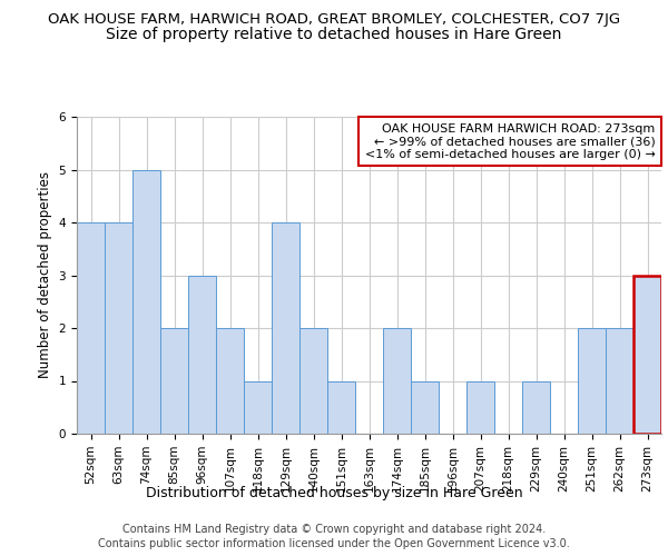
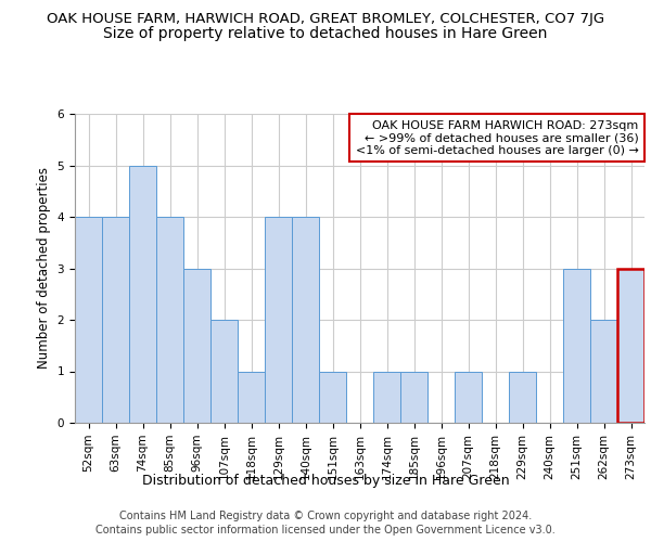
85sqm: 2 -> 4
140sqm: 2 -> 4
174sqm: 2 -> 1
251sqm: 2 -> 3
